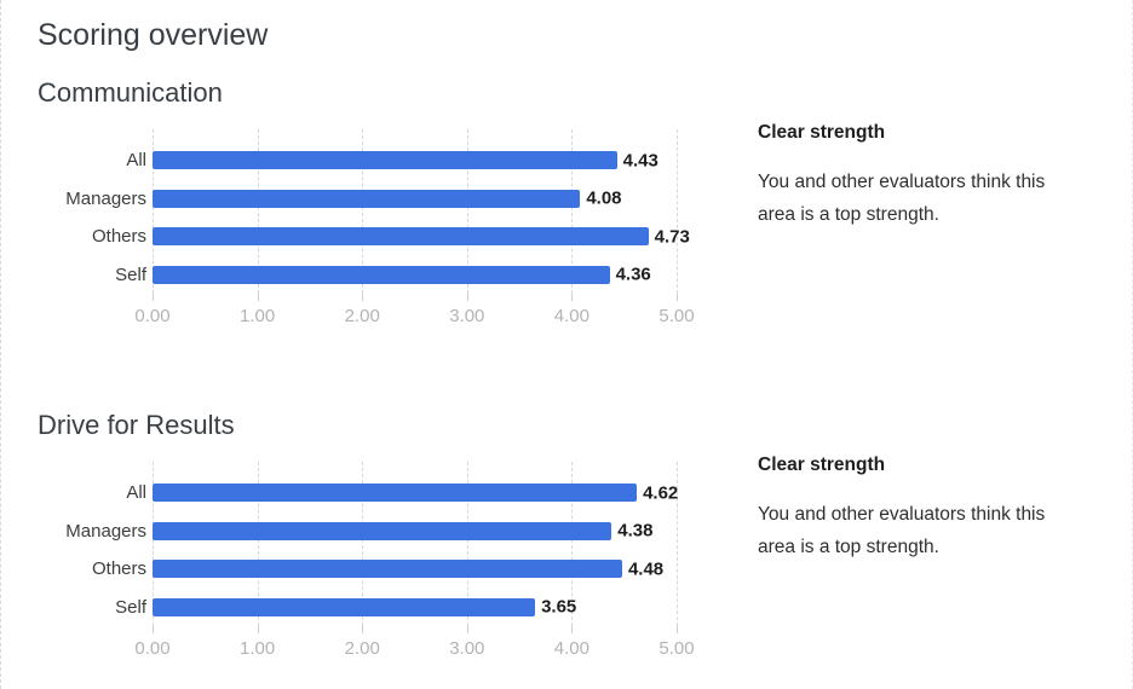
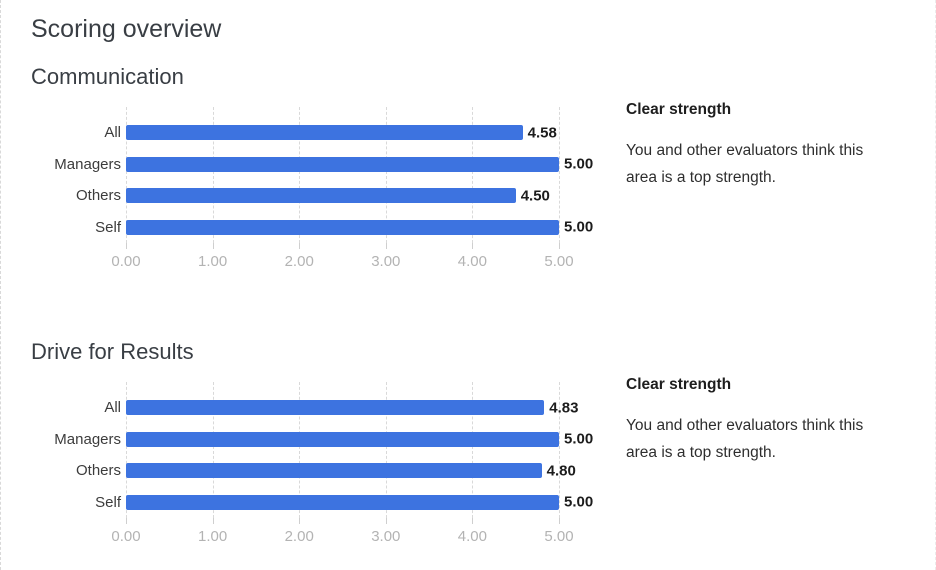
Communication/All: 4.43 -> 4.58
Communication/Managers: 4.08 -> 5.00
Communication/Others: 4.73 -> 4.50
Communication/Self: 4.36 -> 5.00
Drive for Results/All: 4.62 -> 4.83
Drive for Results/Managers: 4.38 -> 5.00
Drive for Results/Others: 4.48 -> 4.80
Drive for Results/Self: 3.65 -> 5.00
